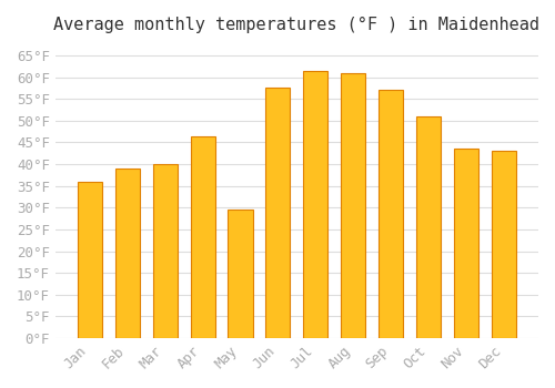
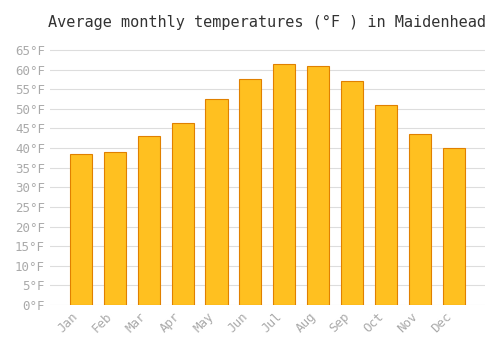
Jan: 36.0°F -> 38.5°F
Mar: 40.0°F -> 43.0°F
May: 29.5°F -> 52.5°F
Dec: 43.0°F -> 40.0°F
